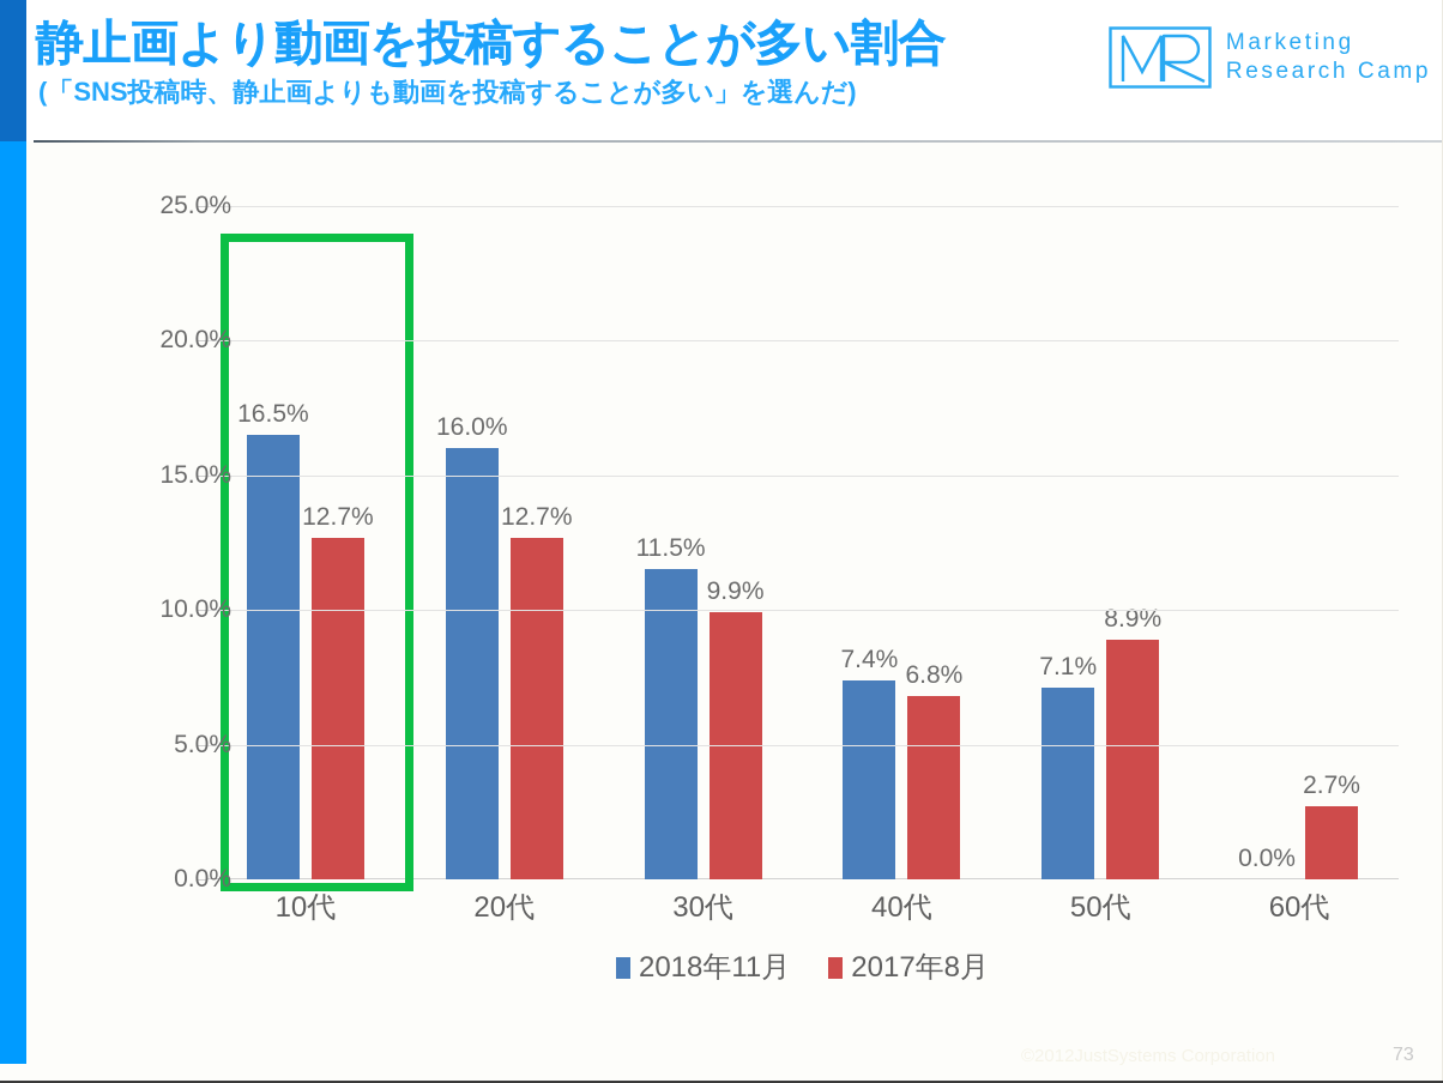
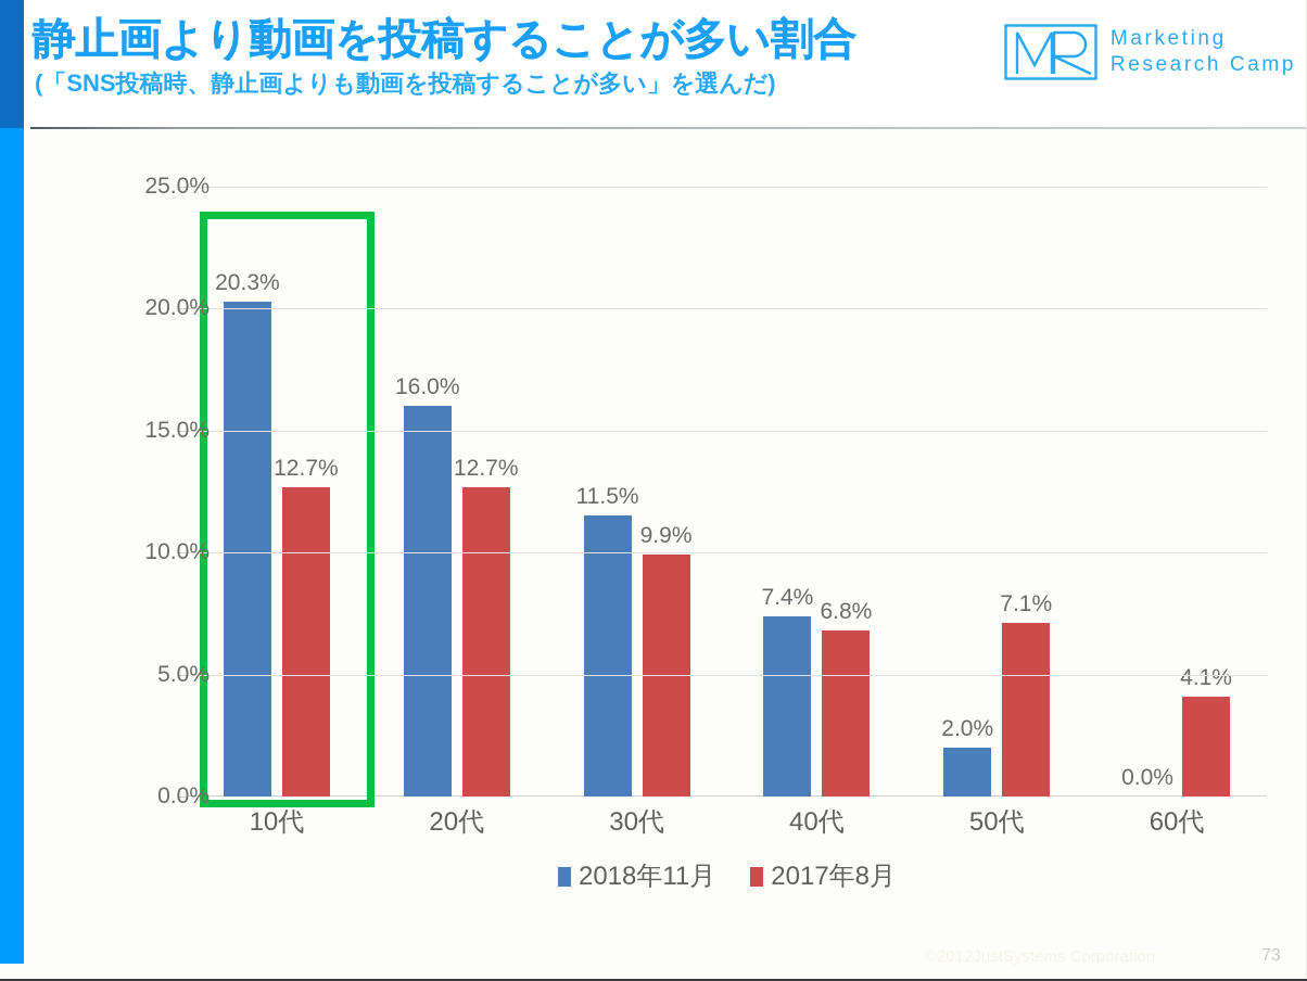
2018年11月/10代: 16.5% -> 20.3%
2018年11月/50代: 7.1% -> 2.0%
2017年8月/50代: 8.9% -> 7.1%
2017年8月/60代: 2.7% -> 4.1%
